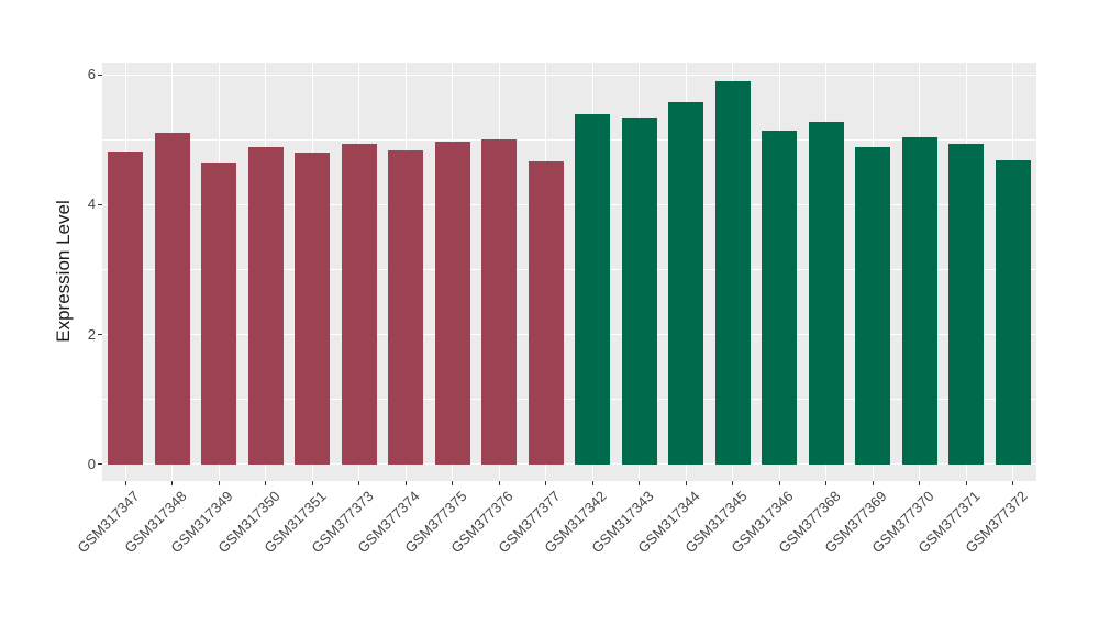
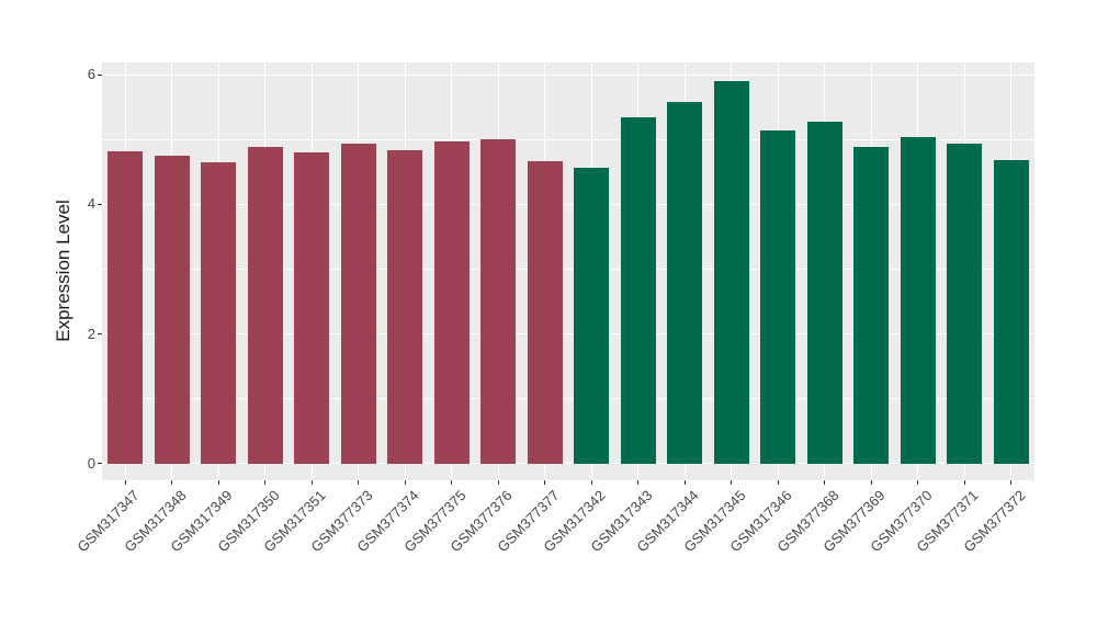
GSM317348: 5.1 -> 4.8
GSM317342: 5.4 -> 4.6
